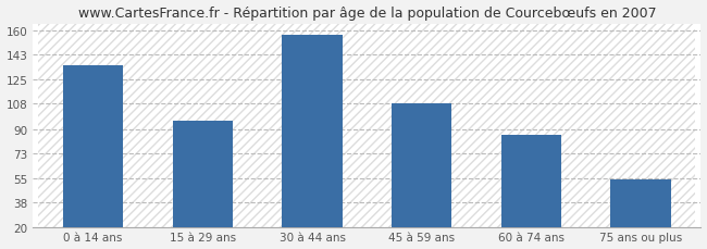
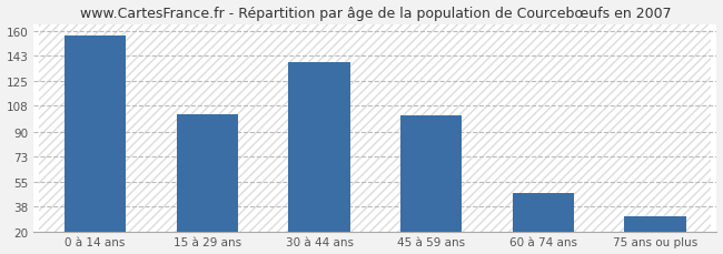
0 à 14 ans: 135 -> 157
15 à 29 ans: 96 -> 102
30 à 44 ans: 157 -> 138
45 à 59 ans: 108 -> 101
60 à 74 ans: 86 -> 47
75 ans ou plus: 54 -> 31
